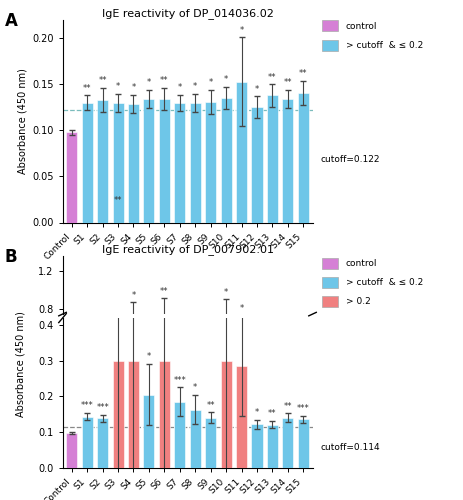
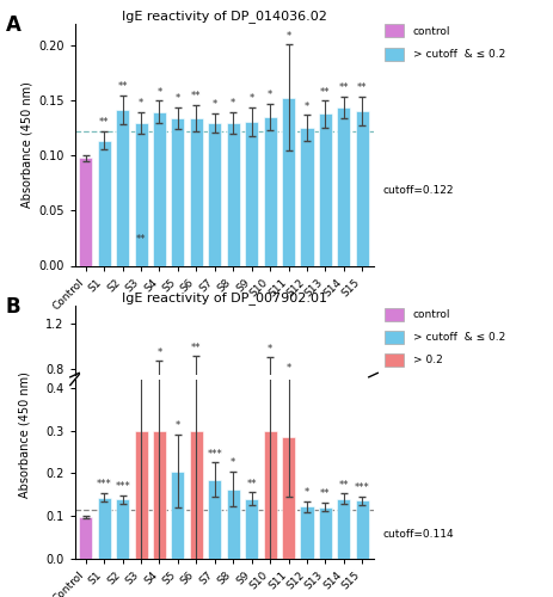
IgE reactivity of DP_014036.02/S1: 0.130 -> 0.114
IgE reactivity of DP_014036.02/S2: 0.133 -> 0.142
IgE reactivity of DP_014036.02/S4: 0.129 -> 0.140
IgE reactivity of DP_014036.02/S14: 0.134 -> 0.144
